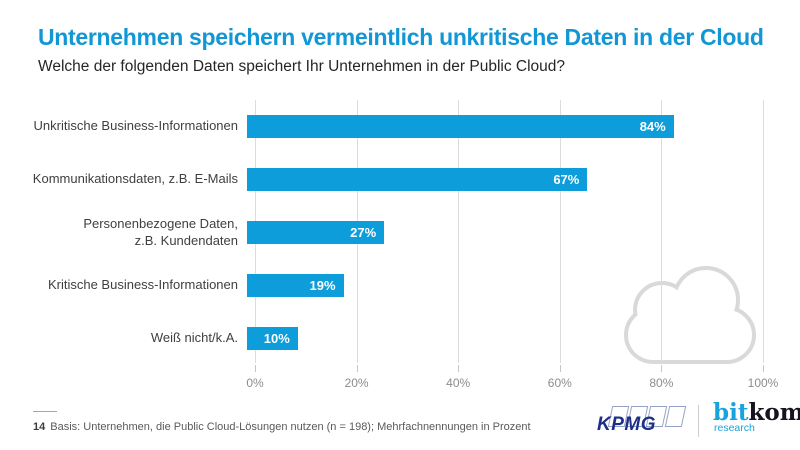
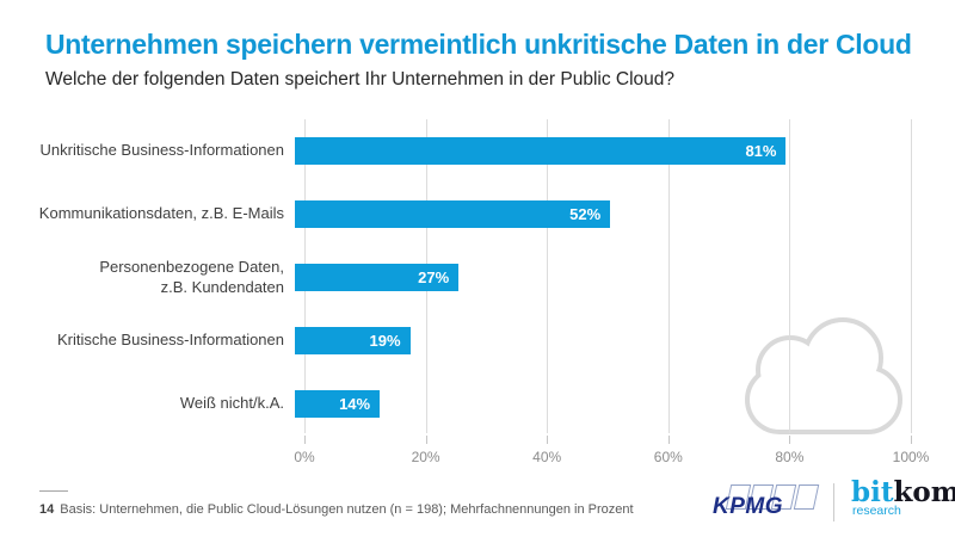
Unkritische Business-Informationen: 84% -> 81%
Kommunikationsdaten, z.B. E-Mails: 67% -> 52%
Weiß nicht/k.A.: 10% -> 14%
